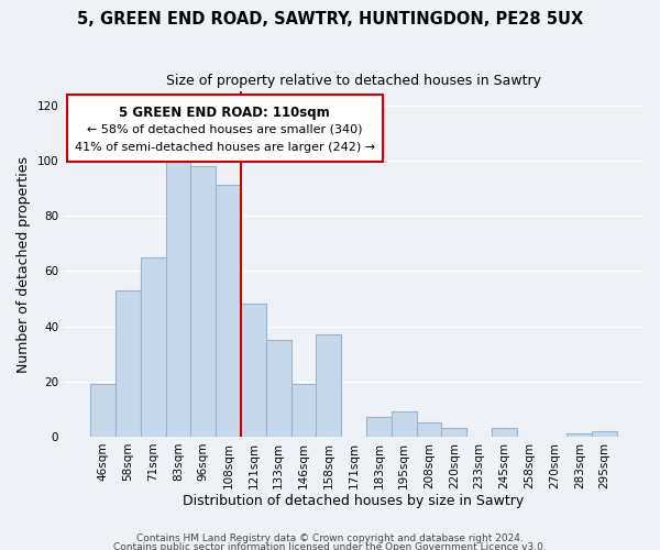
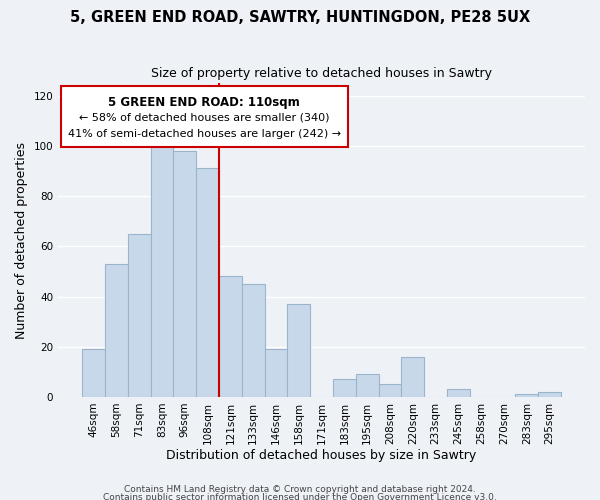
133sqm: 35 -> 45
220sqm: 3 -> 16
